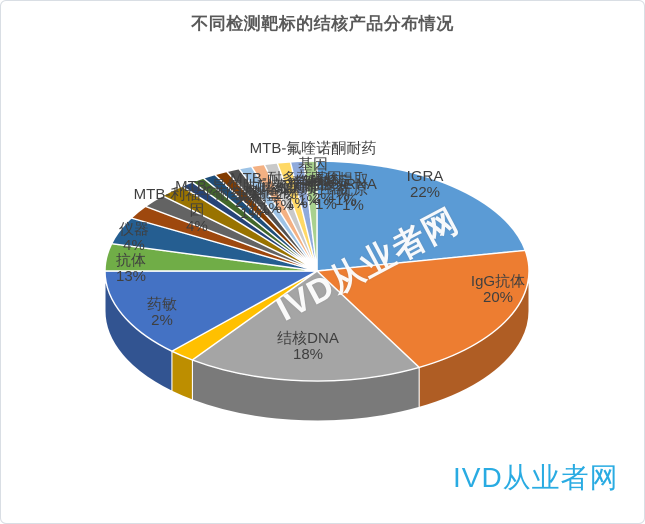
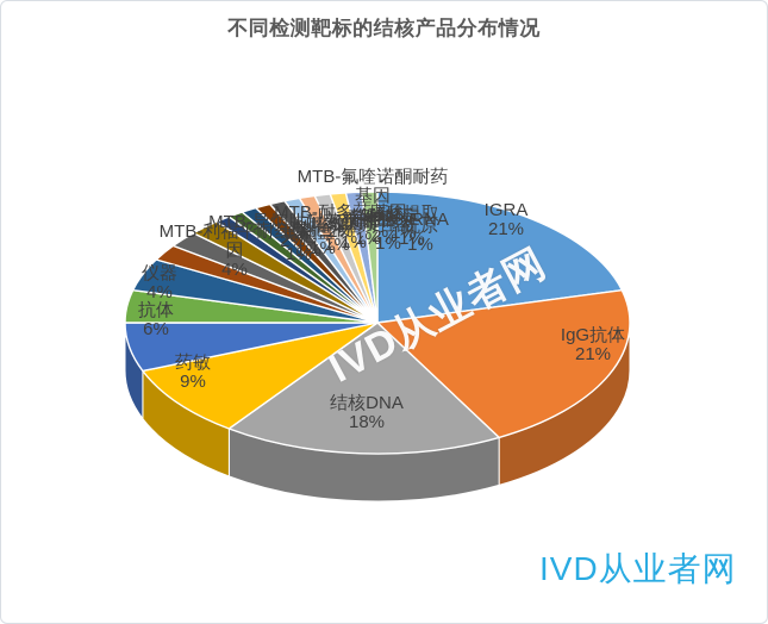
IGRA: 22% -> 21%
IgG抗体: 20% -> 21%
药敏: 2% -> 9%
抗体: 13% -> 6%
